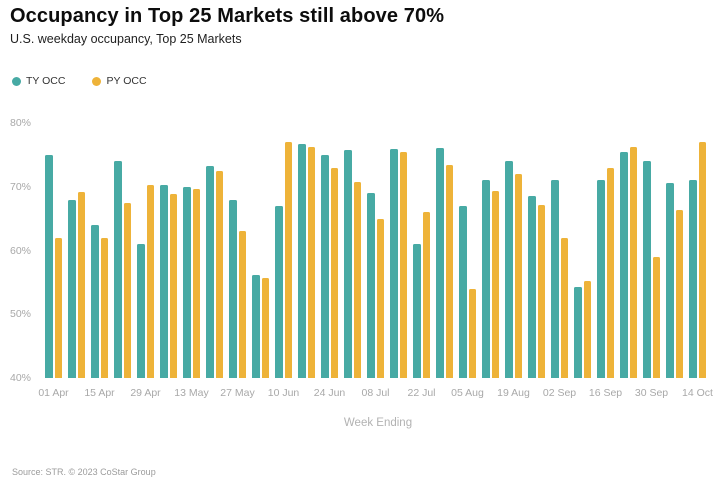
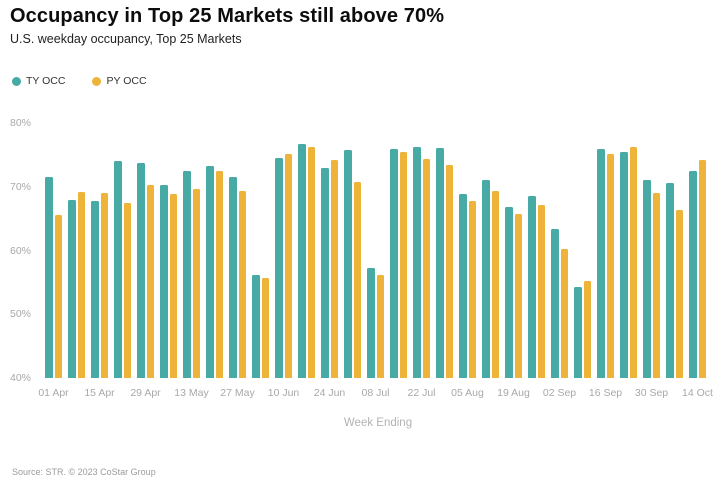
TY OCC/01 Apr: 75% -> 72%
PY OCC/01 Apr: 62% -> 66%
TY OCC/15 Apr: 64% -> 68%
PY OCC/15 Apr: 62% -> 69%
TY OCC/29 Apr: 61% -> 74%
TY OCC/13 May: 70% -> 72%
TY OCC/27 May: 68% -> 72%
PY OCC/27 May: 63% -> 69%
TY OCC/10 Jun: 67% -> 74%
PY OCC/10 Jun: 77% -> 75%
TY OCC/24 Jun: 75% -> 73%
PY OCC/24 Jun: 73% -> 74%
TY OCC/08 Jul: 69% -> 57%
PY OCC/08 Jul: 65% -> 56%
TY OCC/22 Jul: 61% -> 76%
PY OCC/22 Jul: 66% -> 74%
TY OCC/05 Aug: 67% -> 69%
PY OCC/05 Aug: 54% -> 68%
TY OCC/19 Aug: 74% -> 67%
PY OCC/19 Aug: 72% -> 66%
TY OCC/02 Sep: 71% -> 63%
PY OCC/02 Sep: 62% -> 60%
TY OCC/16 Sep: 71% -> 76%
PY OCC/16 Sep: 73% -> 75%
TY OCC/30 Sep: 74% -> 71%
PY OCC/30 Sep: 59% -> 69%
TY OCC/14 Oct: 71% -> 72%
PY OCC/14 Oct: 77% -> 74%
